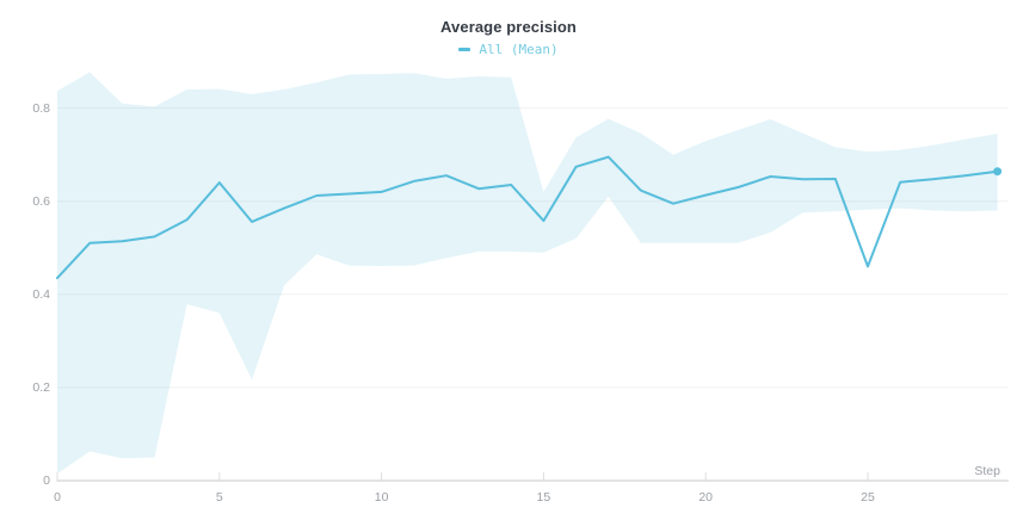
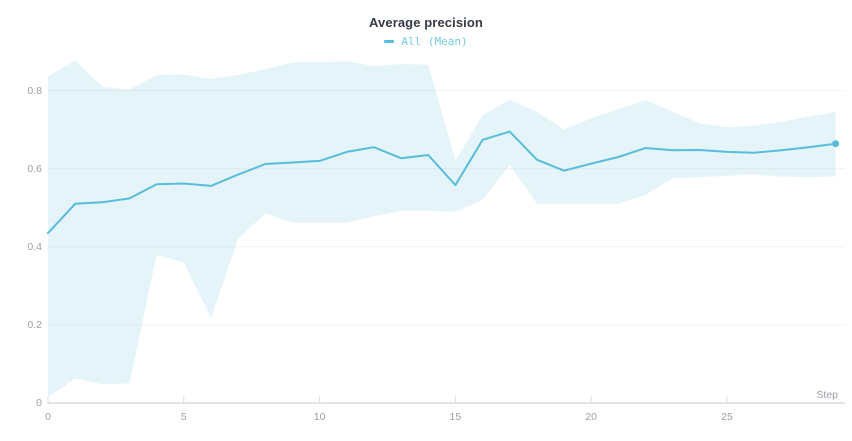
5: 0.64 -> 0.56
25: 0.46 -> 0.64
